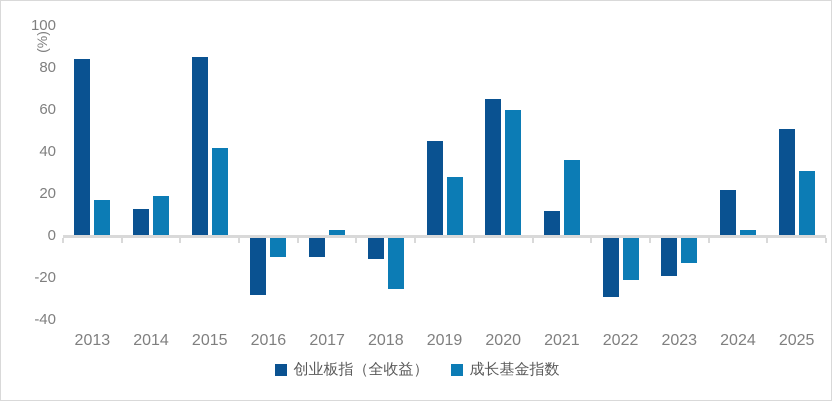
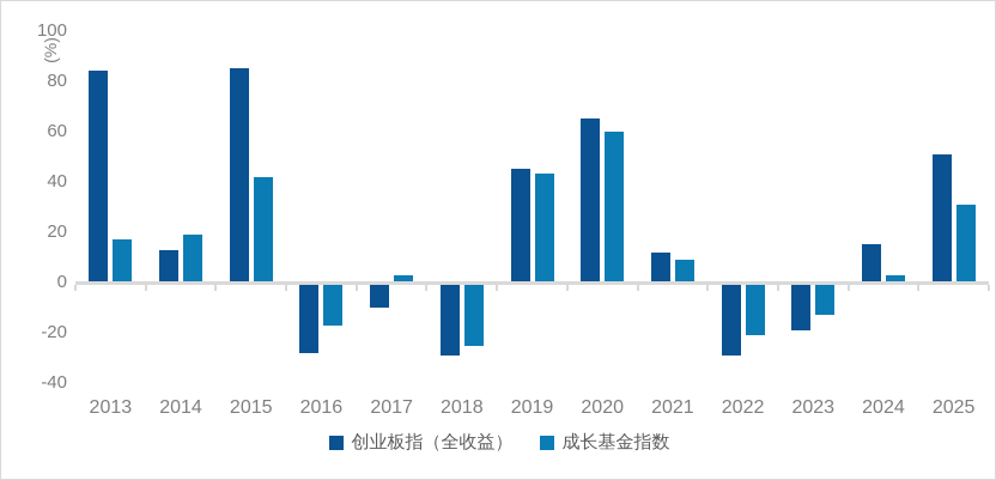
成长基金指数/2016: -10 -> -17
创业板指（全收益）/2018: -11 -> -29
成长基金指数/2019: 28 -> 43
成长基金指数/2021: 36 -> 9
创业板指（全收益）/2024: 22 -> 15
